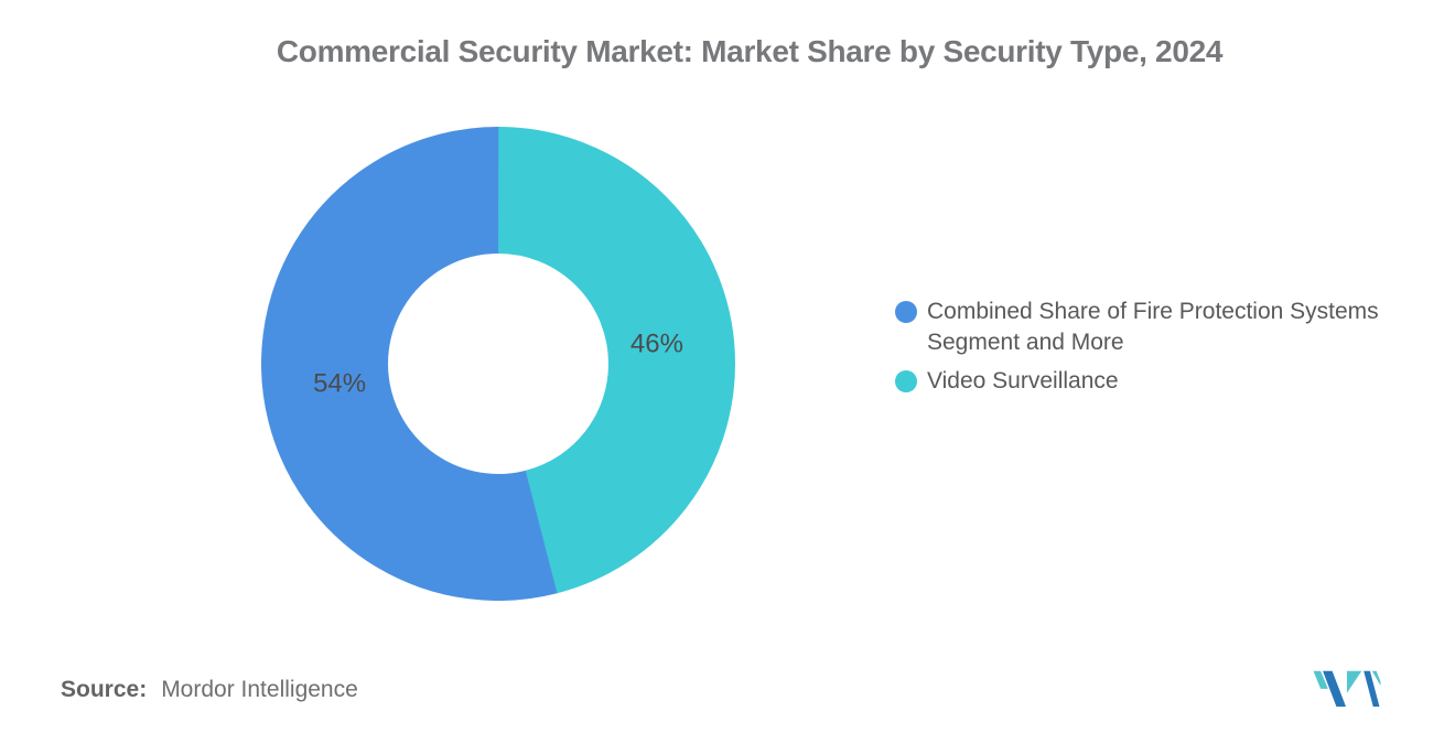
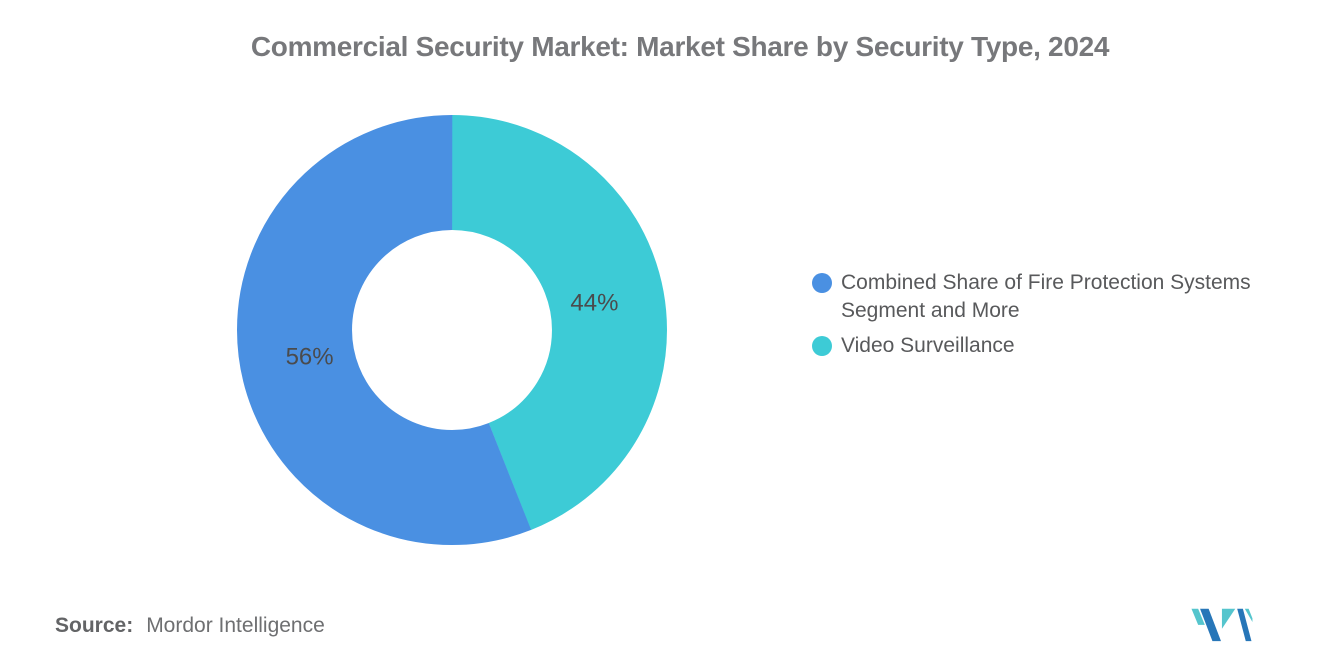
Video Surveillance: 46% -> 44%
Combined Share of Fire Protection Systems Segment and More: 54% -> 56%
